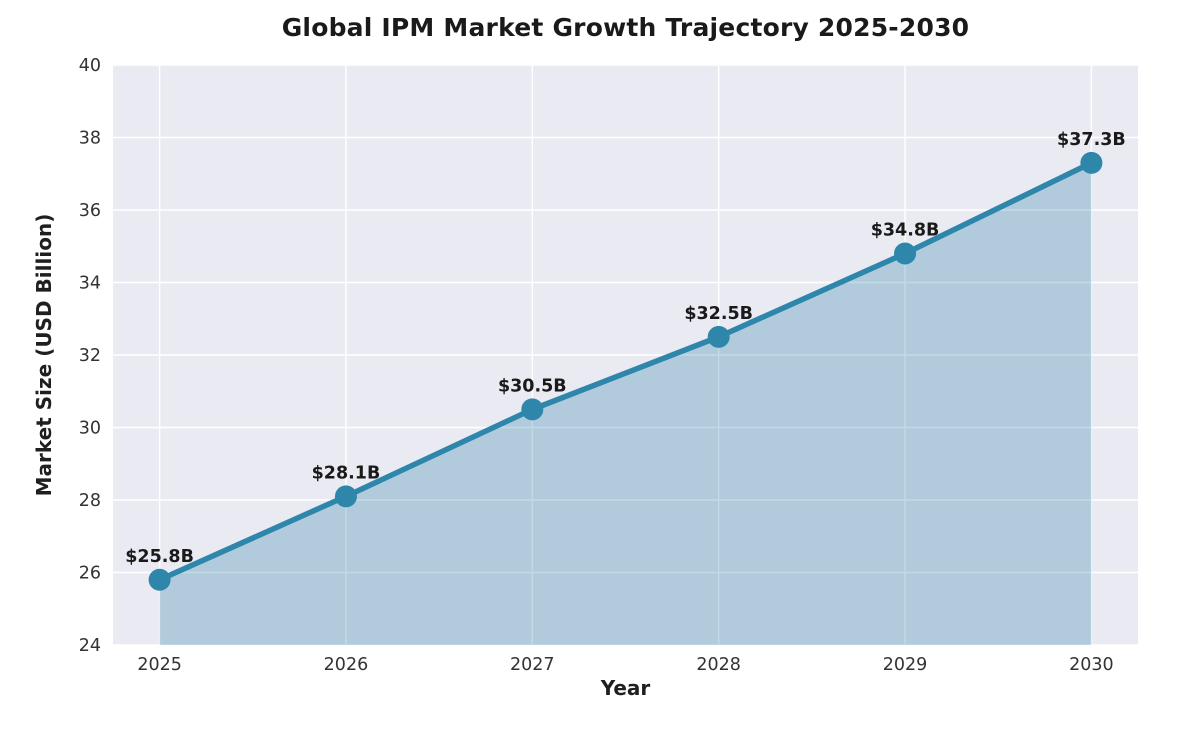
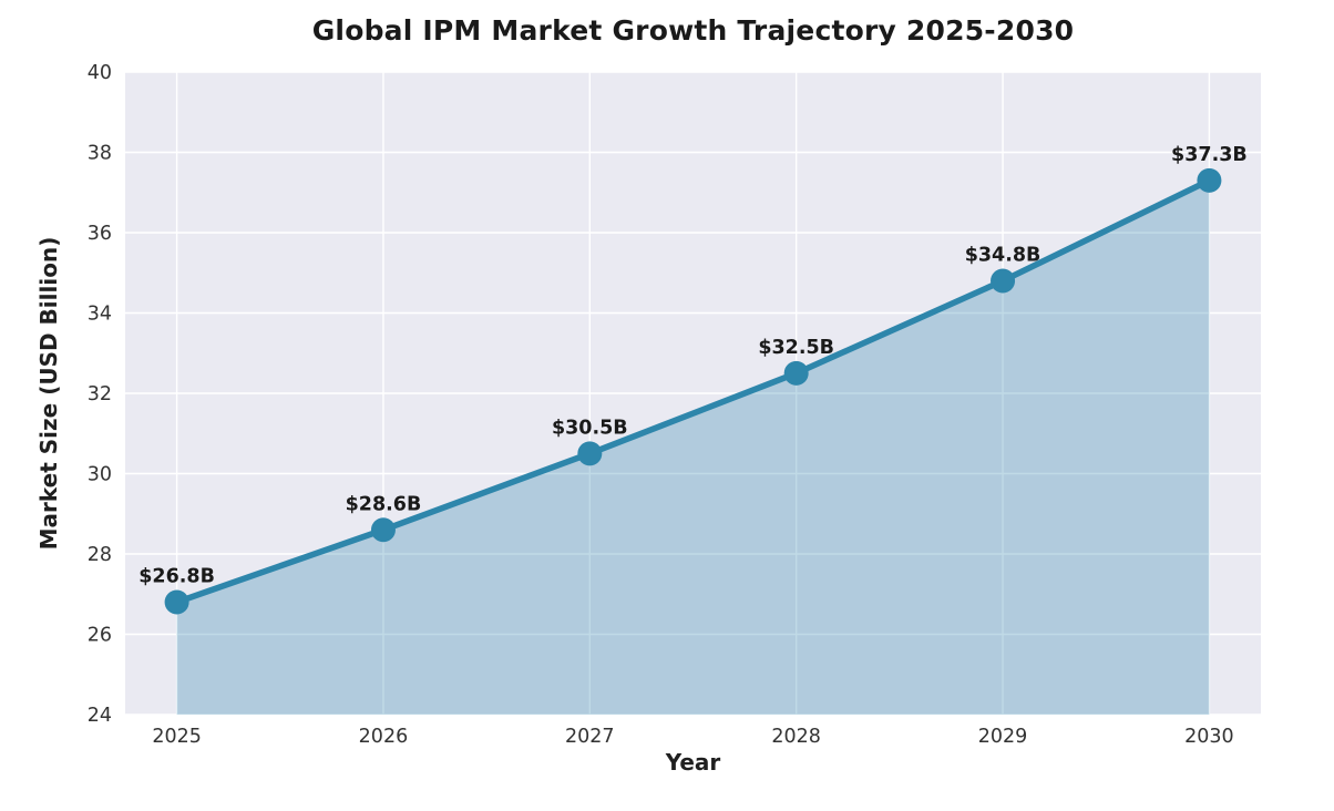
2025: $25.8B -> $26.8B
2026: $28.1B -> $28.6B
